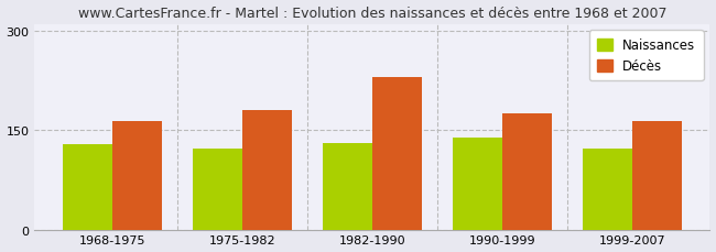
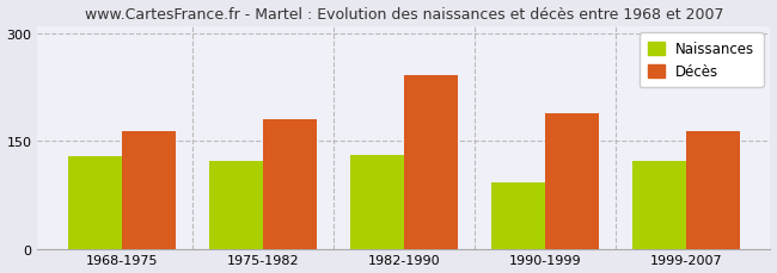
Décès/1982-1990: 230 -> 242
Naissances/1990-1999: 138 -> 92
Décès/1990-1999: 175 -> 188
